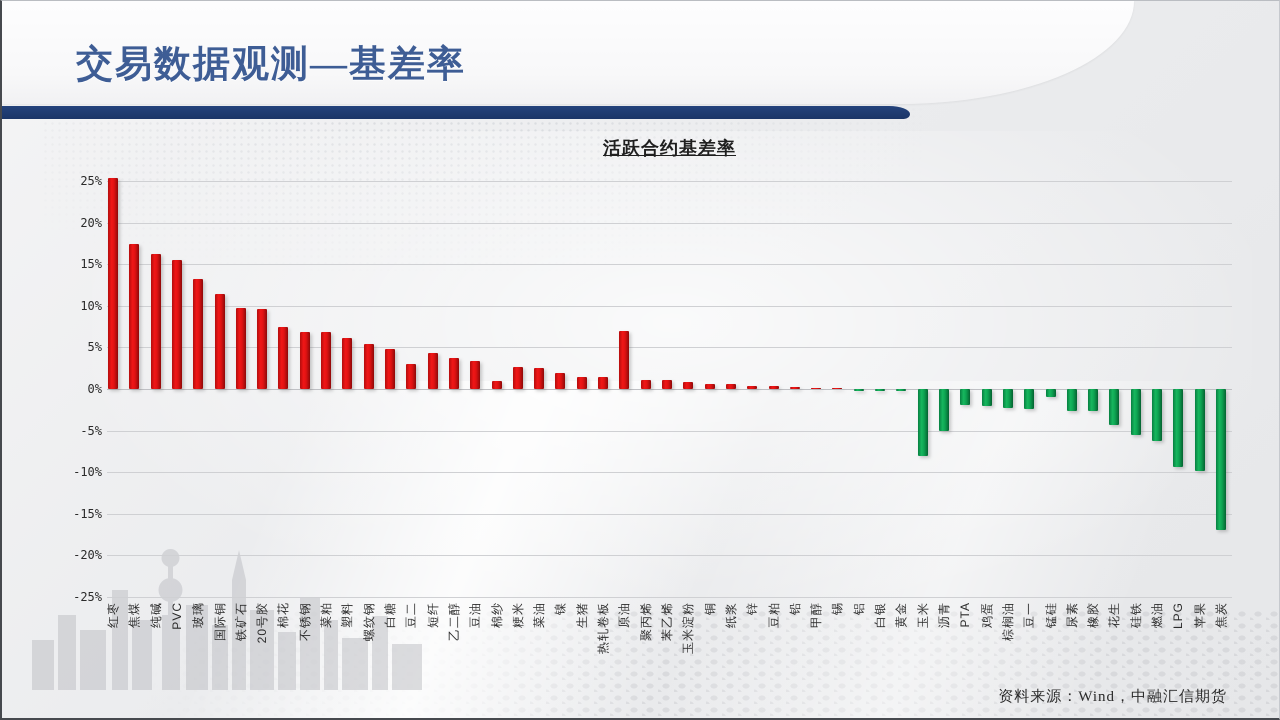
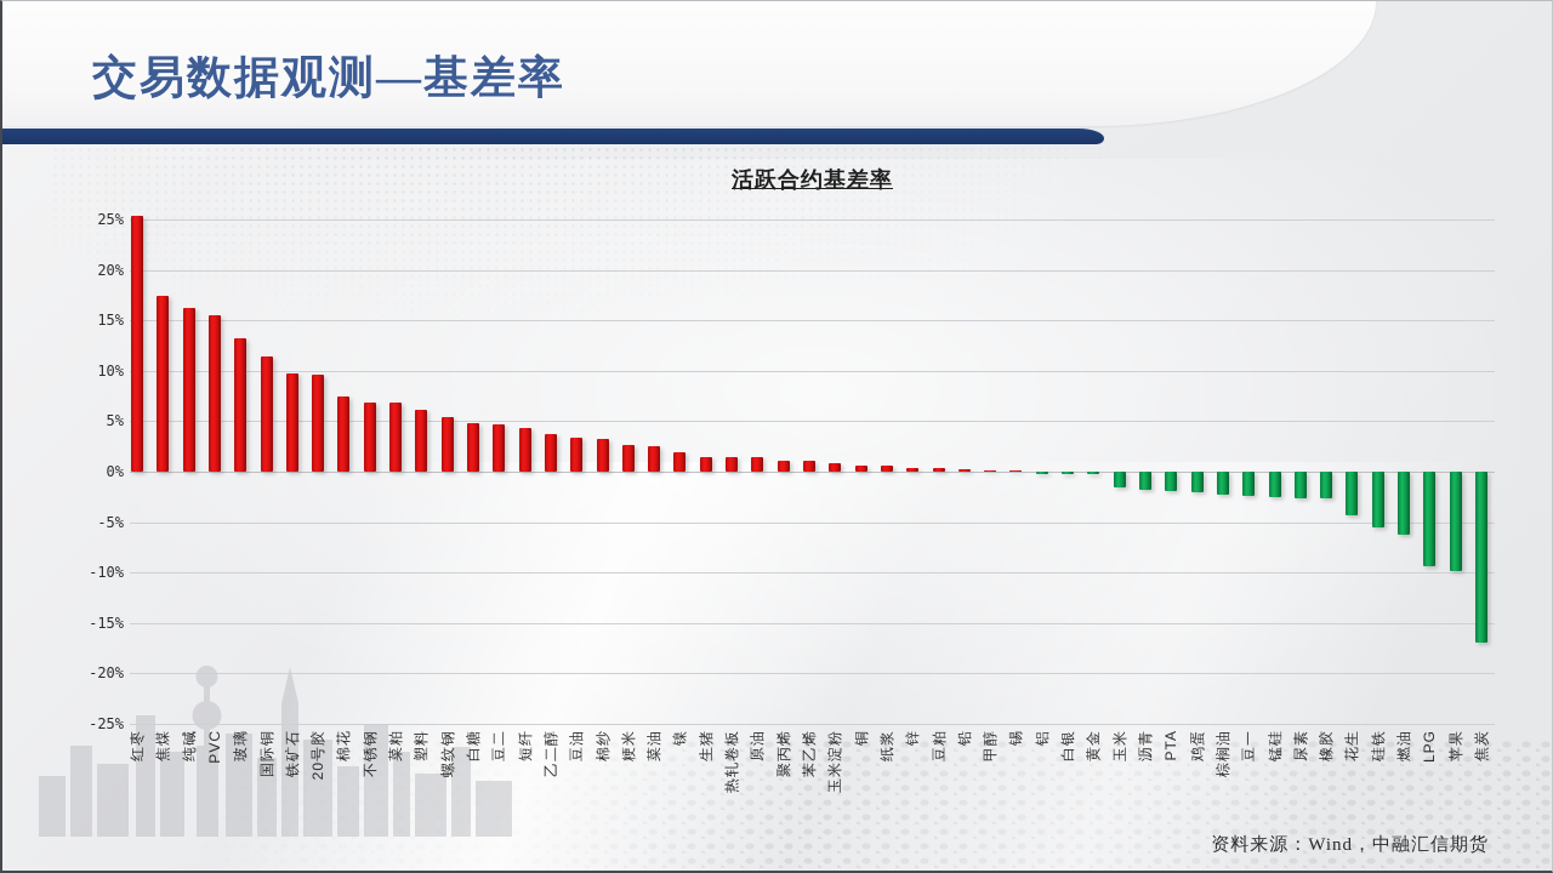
豆二: 3% -> 5%
棉纱: 1% -> 3%
原油: 7% -> 1%
玉米: -8% -> -2%
沥青: -5% -> -2%
锰硅: -1% -> -2%
